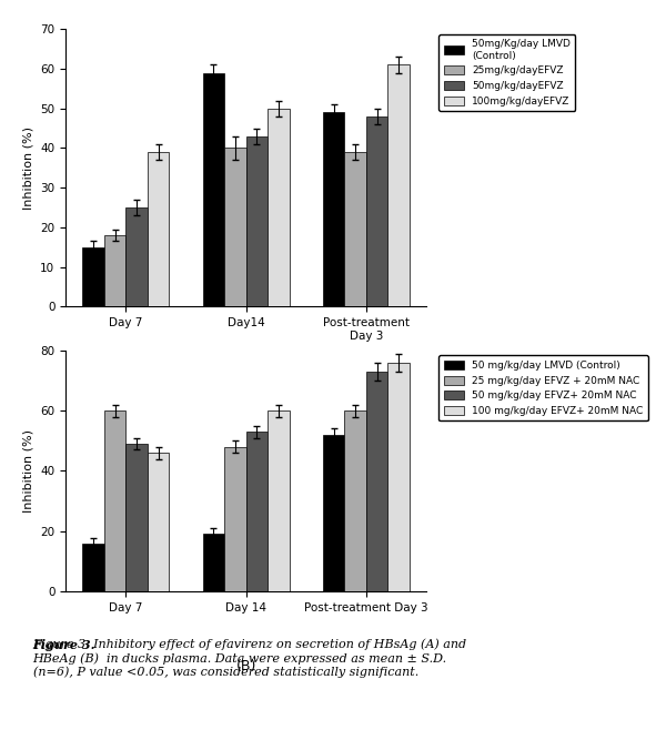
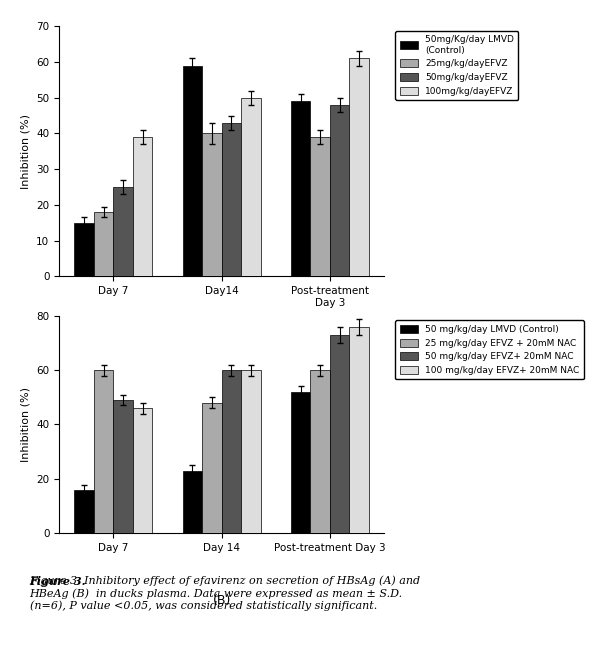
50 mg/kg/day LMVD (Control)/Day 14: 19 -> 23
50 mg/kg/day EFVZ+ 20mM NAC/Day 14: 53 -> 60
